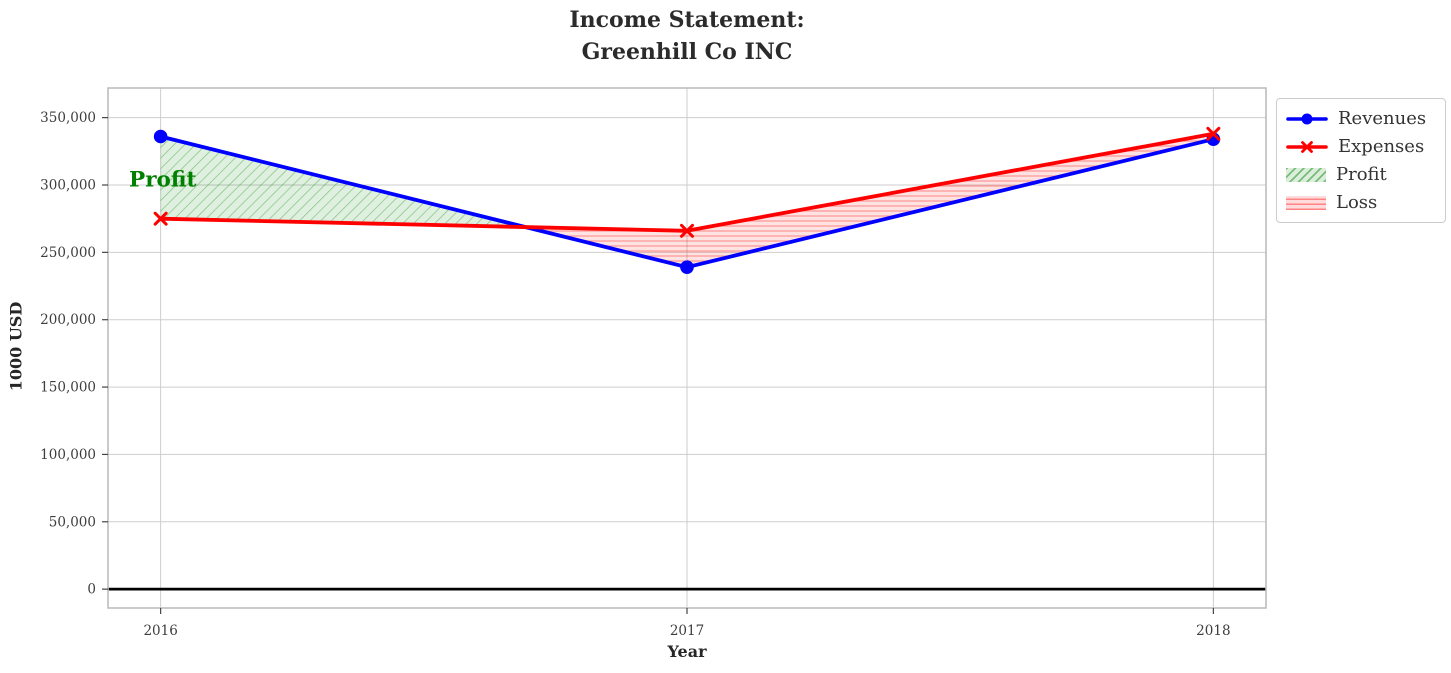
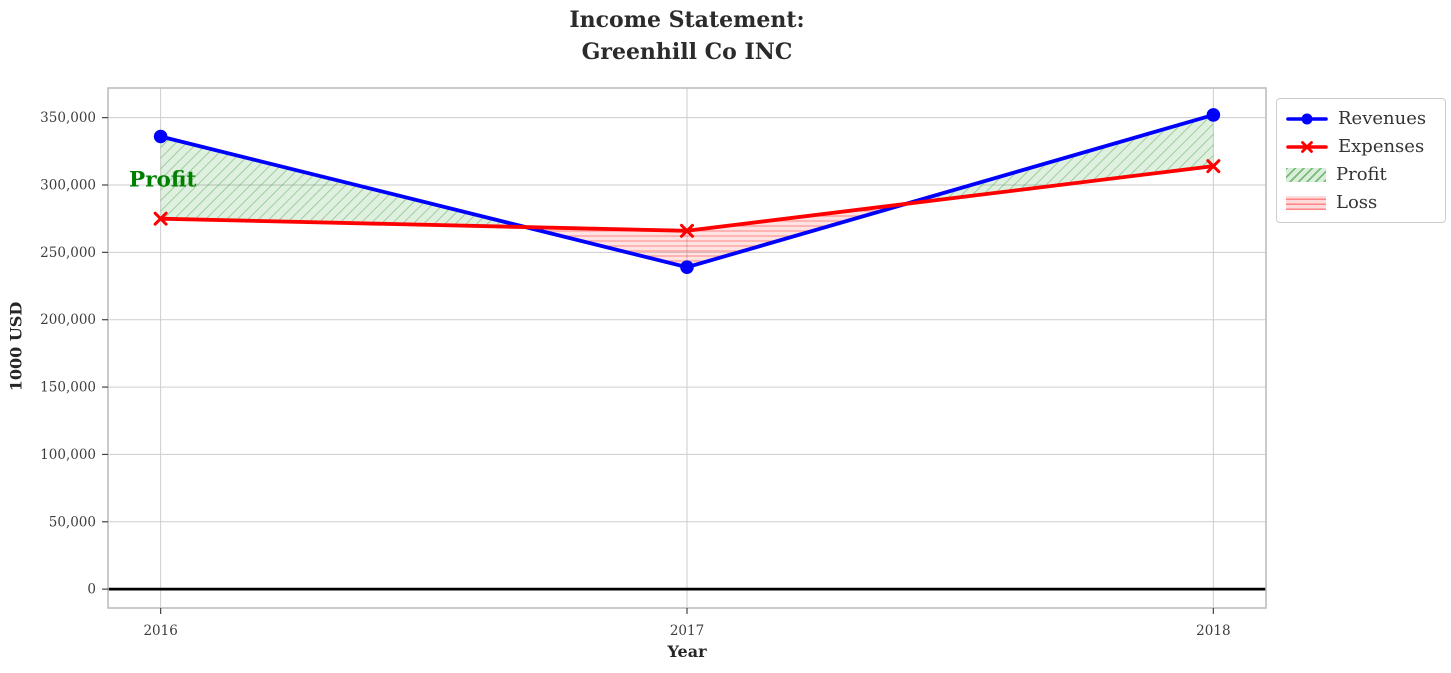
Revenues/2018: 334000 -> 352000
Expenses/2018: 338000 -> 314000
